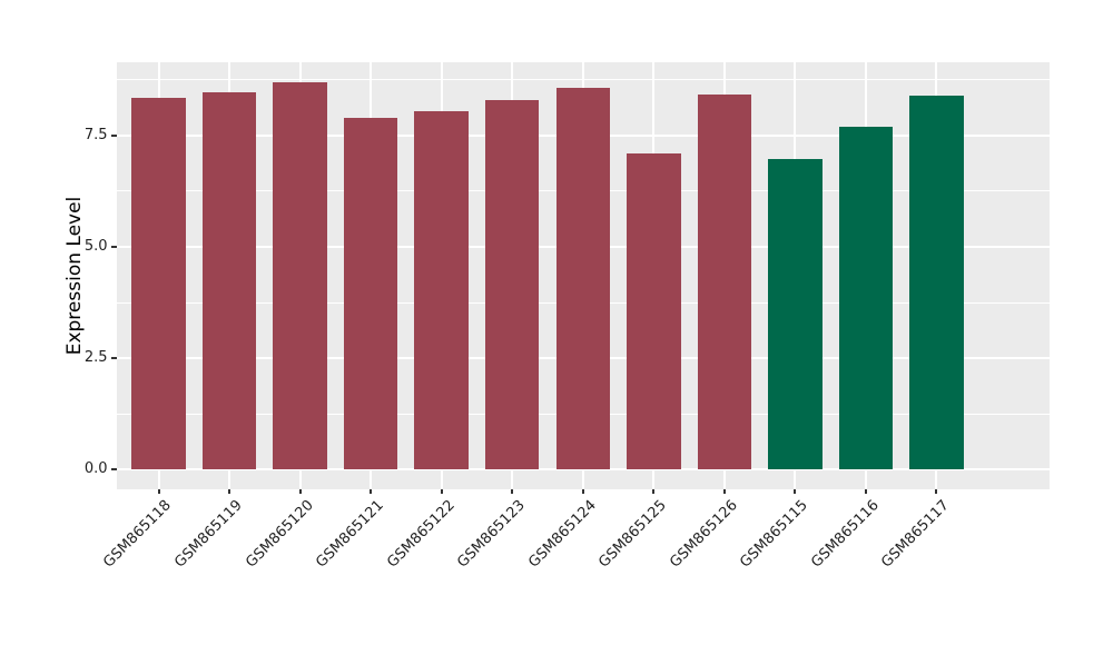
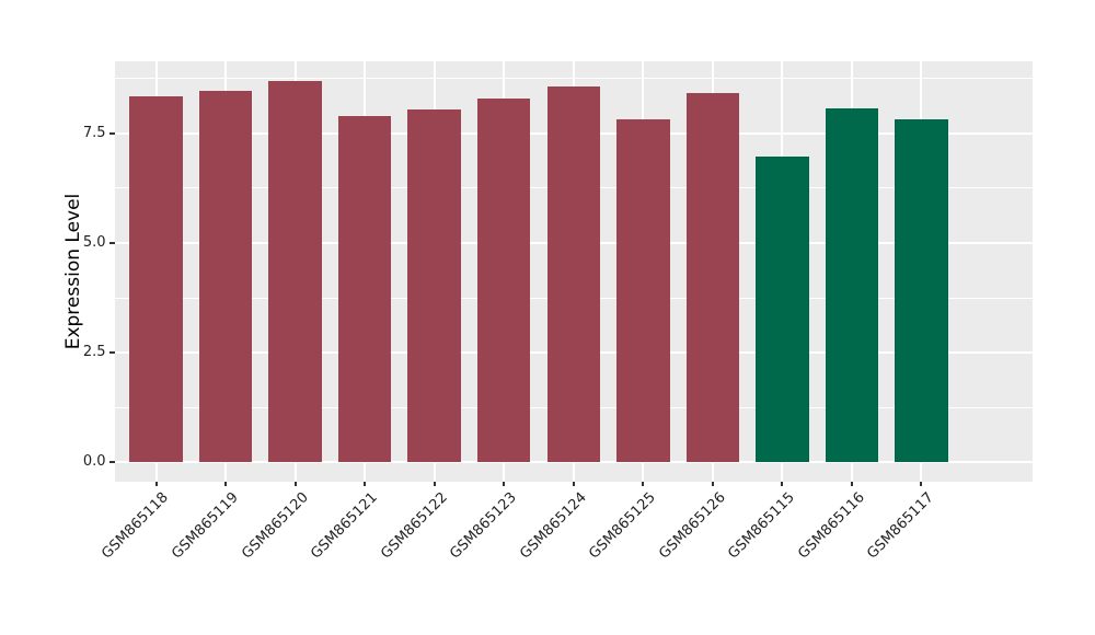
GSM865125: 7.1 -> 7.8
GSM865116: 7.7 -> 8.1
GSM865117: 8.4 -> 7.8
